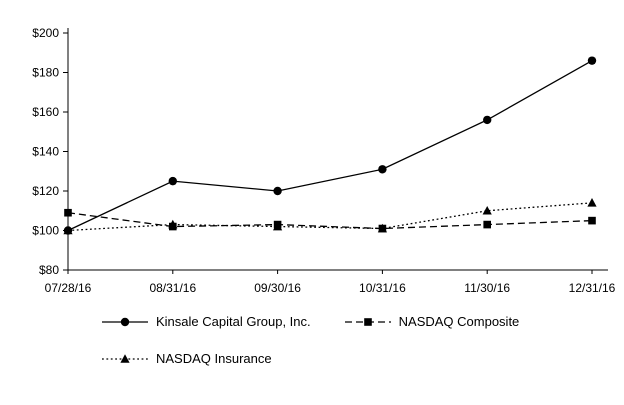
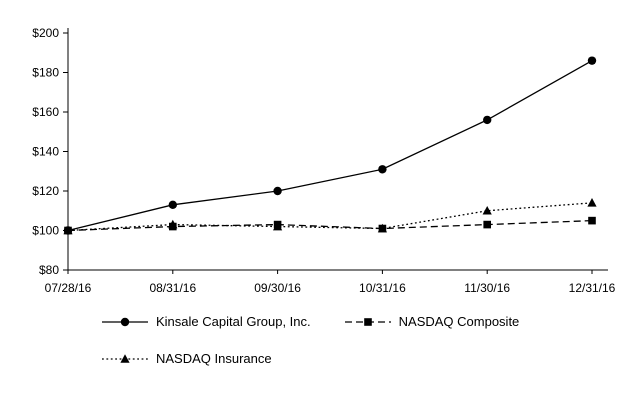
NASDAQ Composite/07/28/16: $109 -> $100
Kinsale Capital Group, Inc./08/31/16: $125 -> $113
